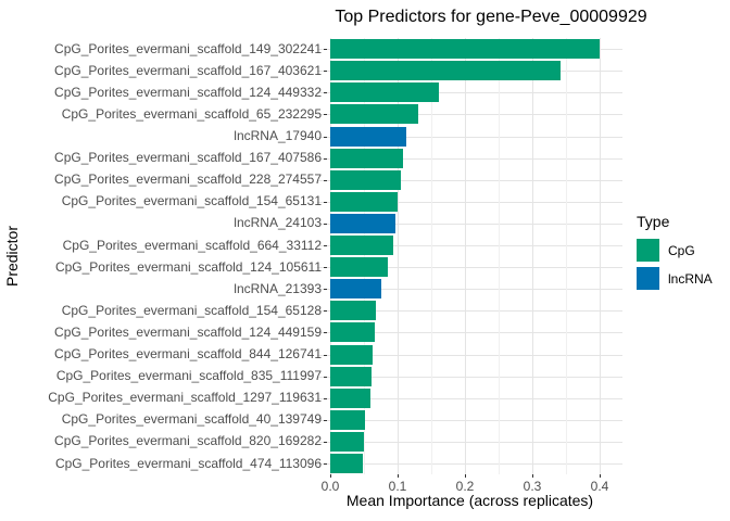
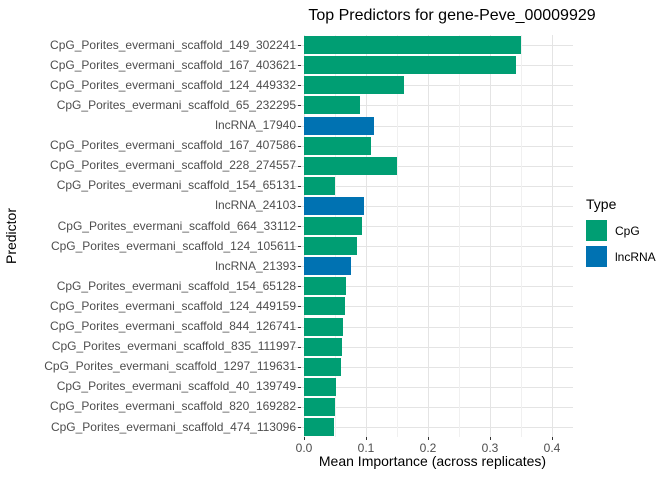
CpG_Porites_evermani_scaffold_149_302241: 0.40 -> 0.35
CpG_Porites_evermani_scaffold_65_232295: 0.13 -> 0.09
CpG_Porites_evermani_scaffold_228_274557: 0.10 -> 0.15
CpG_Porites_evermani_scaffold_154_65131: 0.10 -> 0.05
